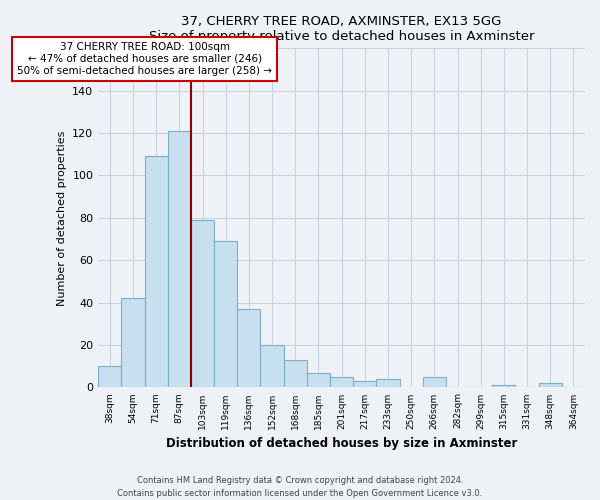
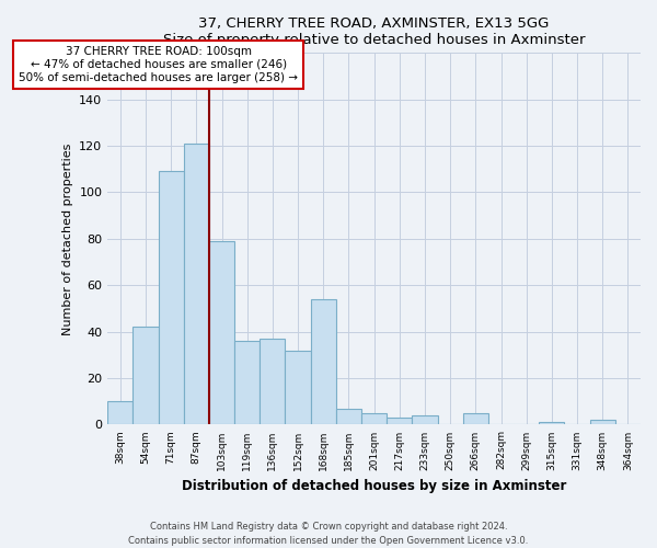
119sqm: 69 -> 36
152sqm: 20 -> 32
168sqm: 13 -> 54
